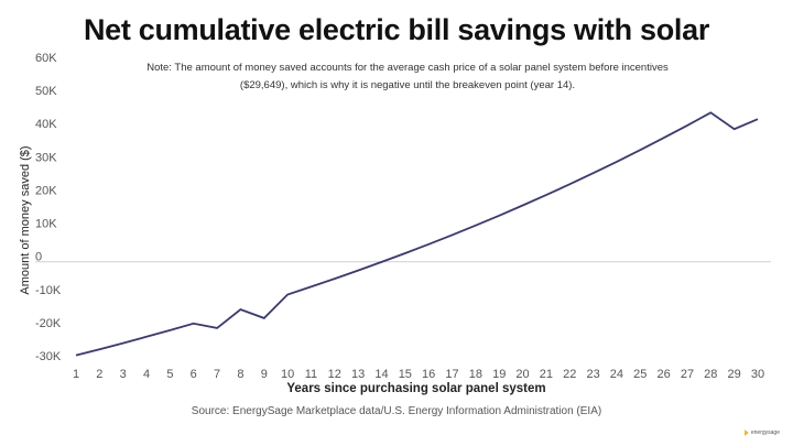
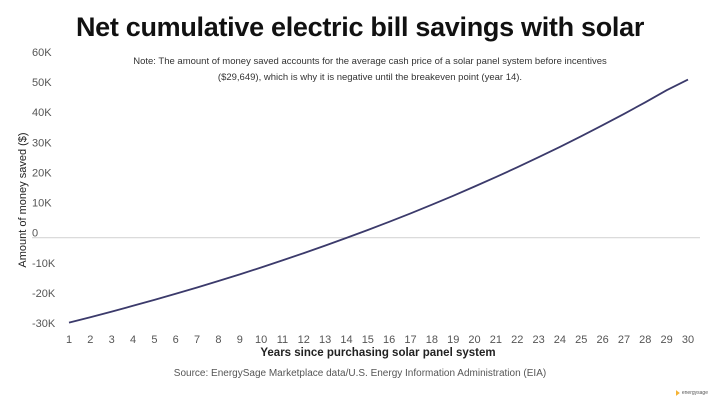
7: -20K -> -17K
9: -17K -> -12K
29: 40K -> 49K
30: 43K -> 52K
